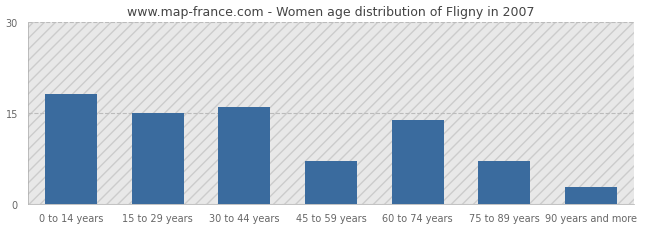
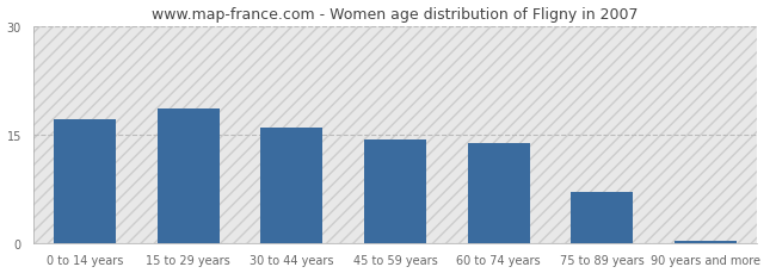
0 to 14 years: 18.0 -> 17.0
15 to 29 years: 15.0 -> 18.5
45 to 59 years: 7.0 -> 14.3
90 years and more: 2.8 -> 0.3
